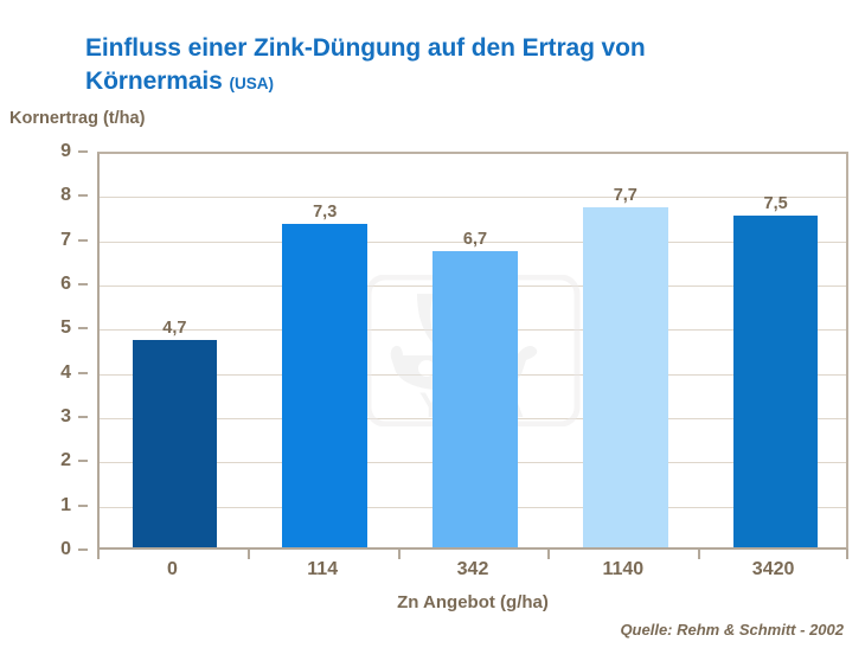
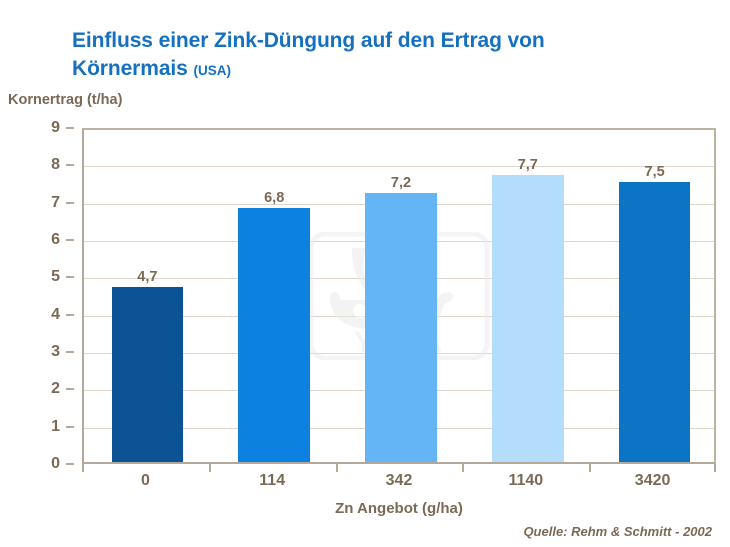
114: 7,3 -> 6,8
342: 6,7 -> 7,2
